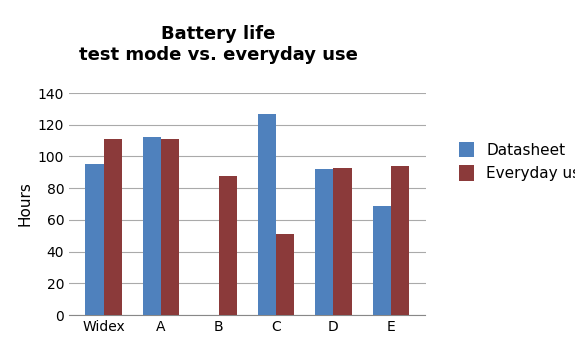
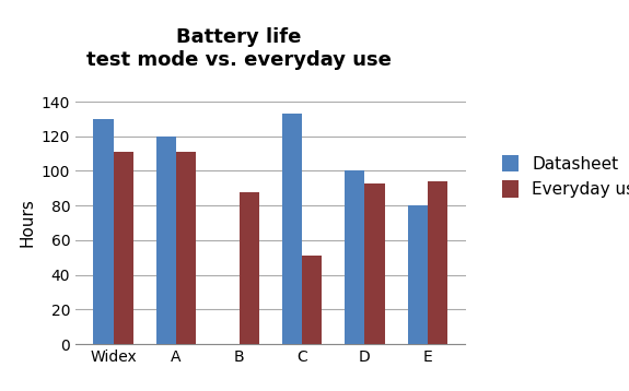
Datasheet/Widex: 95 -> 130
Datasheet/A: 112 -> 120
Datasheet/C: 127 -> 133
Datasheet/D: 92 -> 100
Datasheet/E: 69 -> 80
